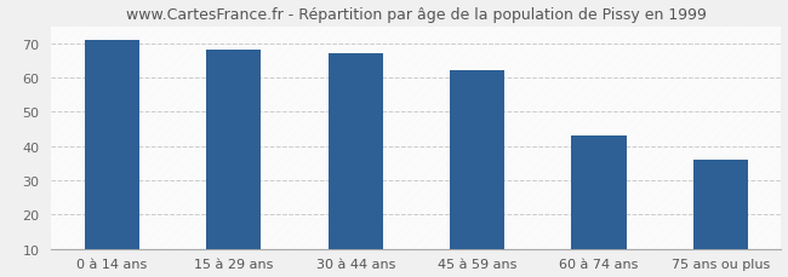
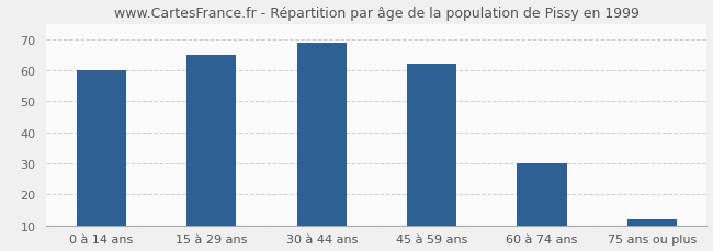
0 à 14 ans: 71 -> 60
15 à 29 ans: 68 -> 65
30 à 44 ans: 67 -> 69
60 à 74 ans: 43 -> 30
75 ans ou plus: 36 -> 12
